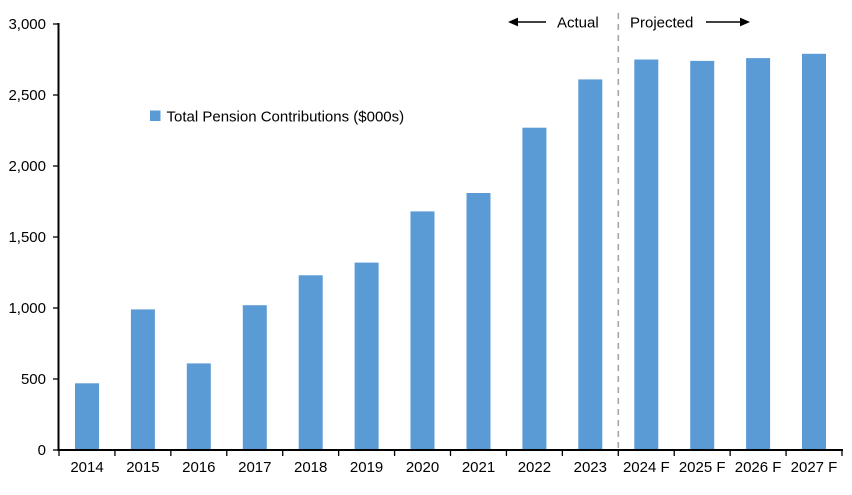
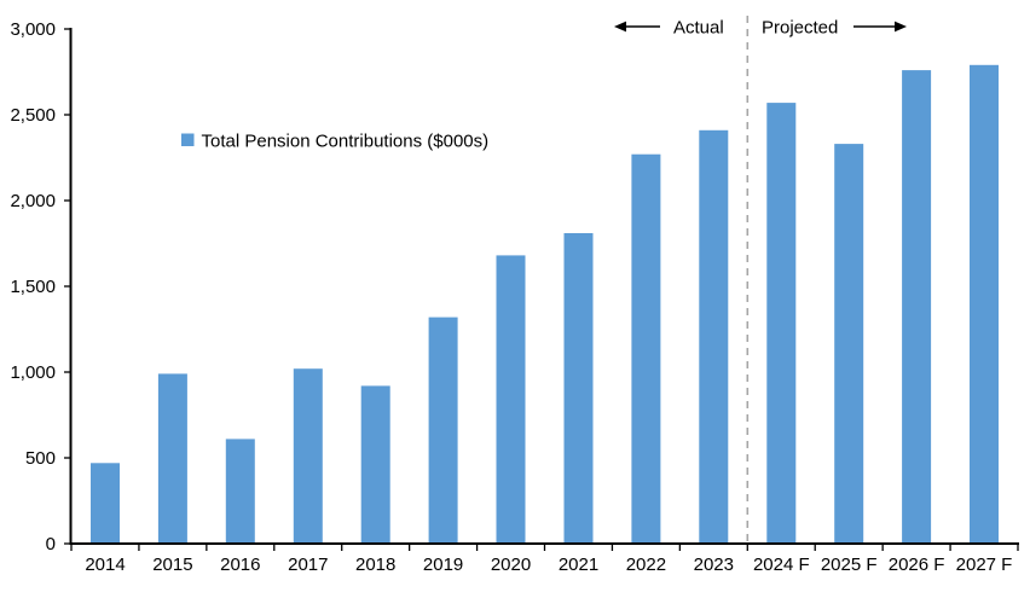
2018: 1230 -> 920
2023: 2610 -> 2410
2024 F: 2750 -> 2570
2025 F: 2740 -> 2330
